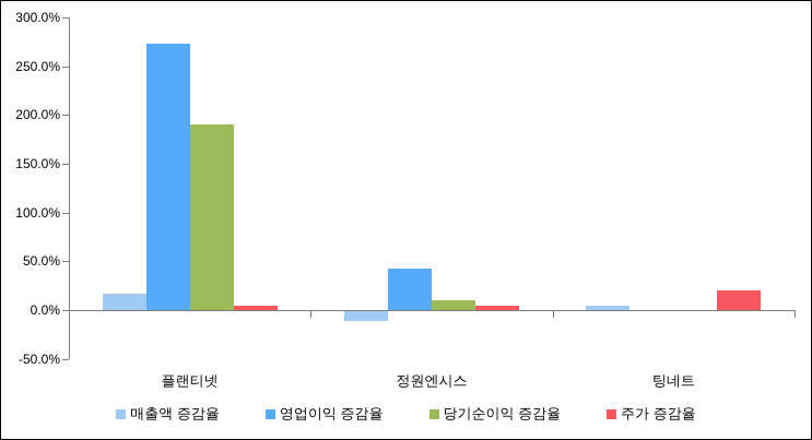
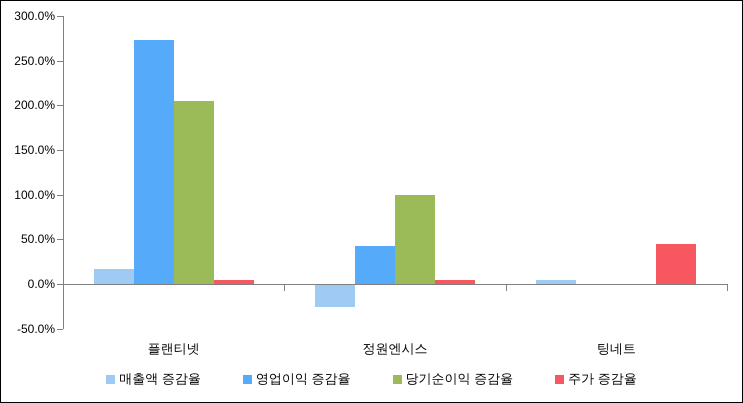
당기순이익 증감율/플랜티넷: 190% -> 200%
매출액 증감율/정원엔시스: -10% -> -20%
당기순이익 증감율/정원엔시스: 10% -> 100%
주가 증감율/팅네트: 20% -> 40%
